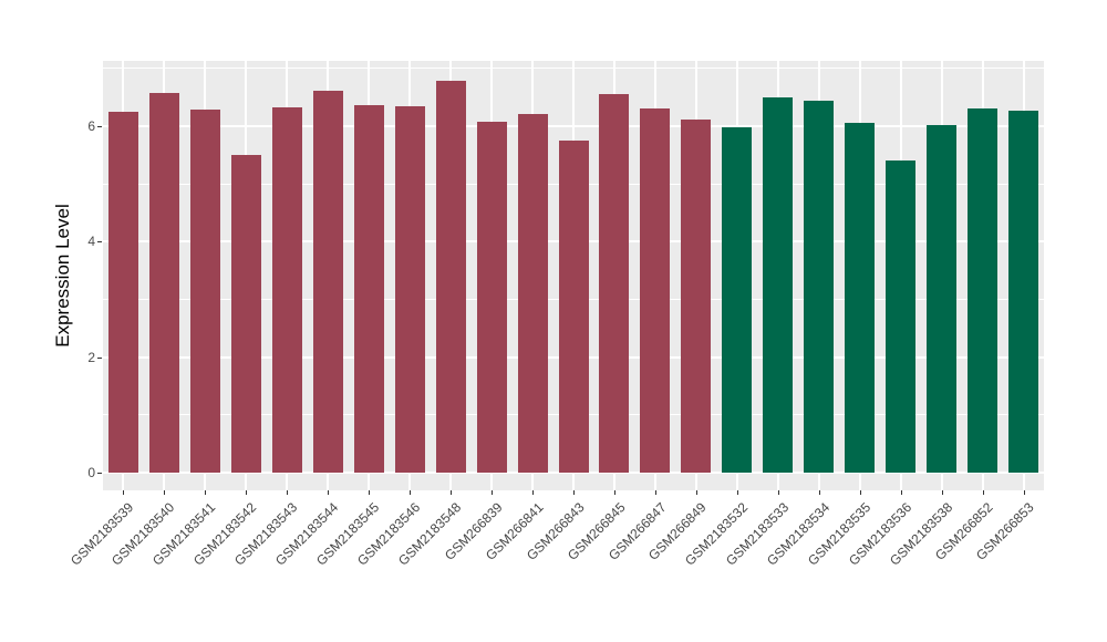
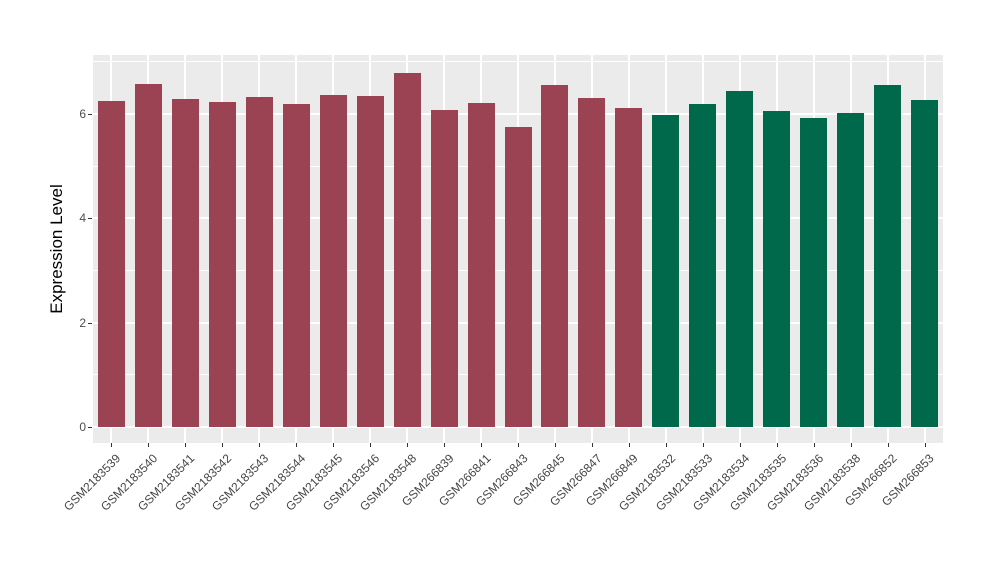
GSM2183542: 5.5 -> 6.2
GSM2183544: 6.6 -> 6.2
GSM2183533: 6.5 -> 6.2
GSM2183536: 5.4 -> 5.9
GSM266852: 6.3 -> 6.5
